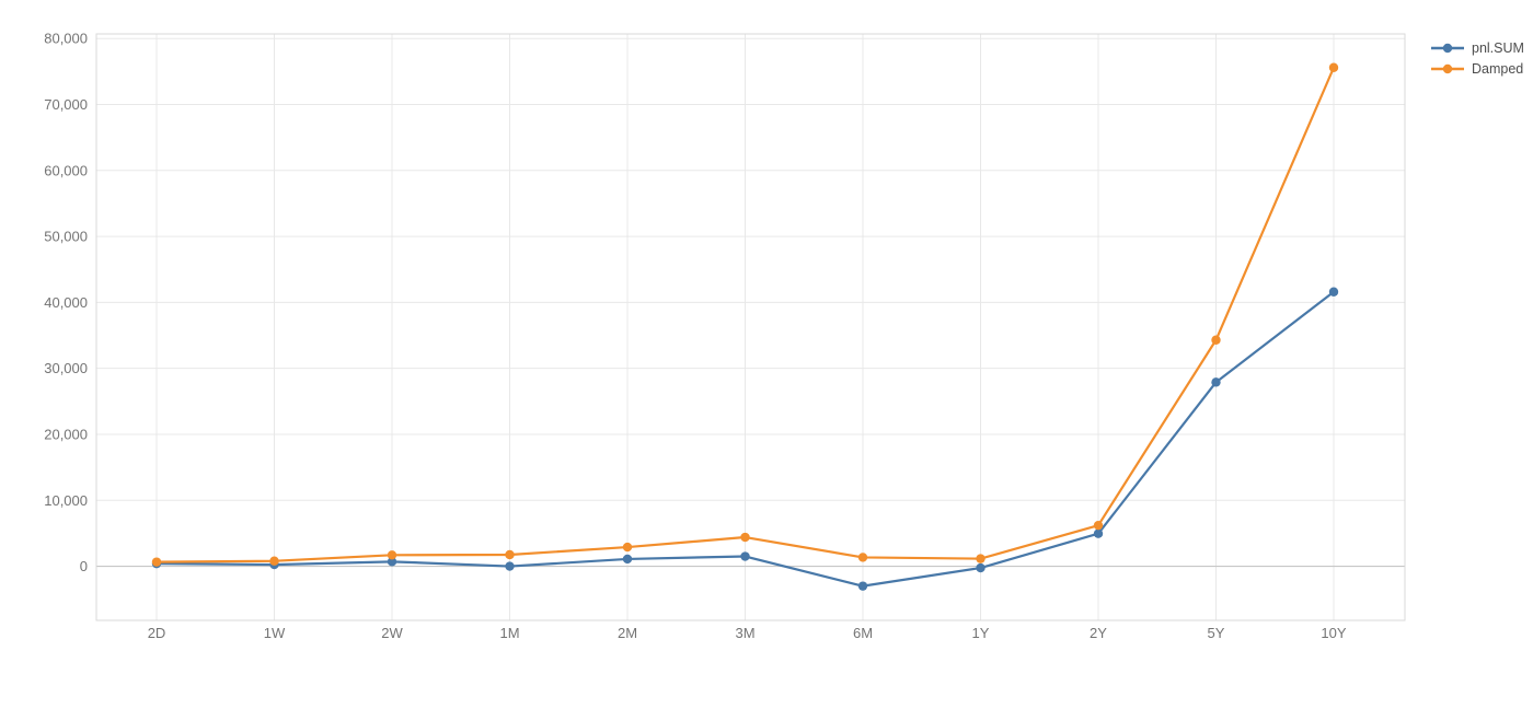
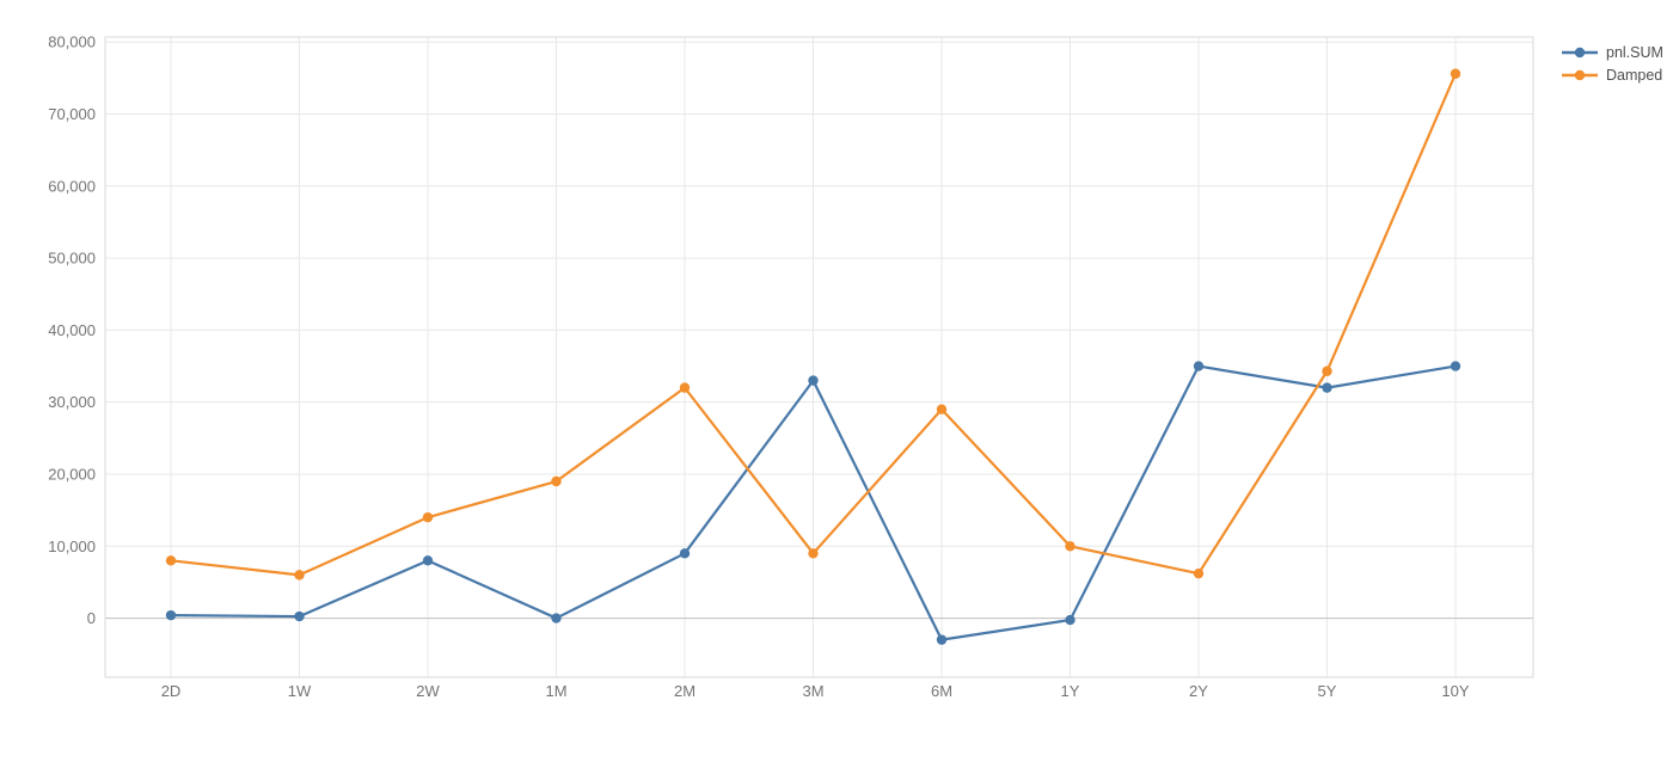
Damped/2D: 1000 -> 8000
Damped/1W: 1000 -> 6000
pnl.SUM/2W: 1000 -> 8000
Damped/2W: 2000 -> 14000
Damped/1M: 2000 -> 19000
pnl.SUM/2M: 1000 -> 9000
Damped/2M: 3000 -> 32000
pnl.SUM/3M: 2000 -> 33000
Damped/3M: 4000 -> 9000
Damped/6M: 1000 -> 29000
Damped/1Y: 1000 -> 10000
pnl.SUM/2Y: 5000 -> 35000
pnl.SUM/5Y: 28000 -> 32000
pnl.SUM/10Y: 42000 -> 35000
